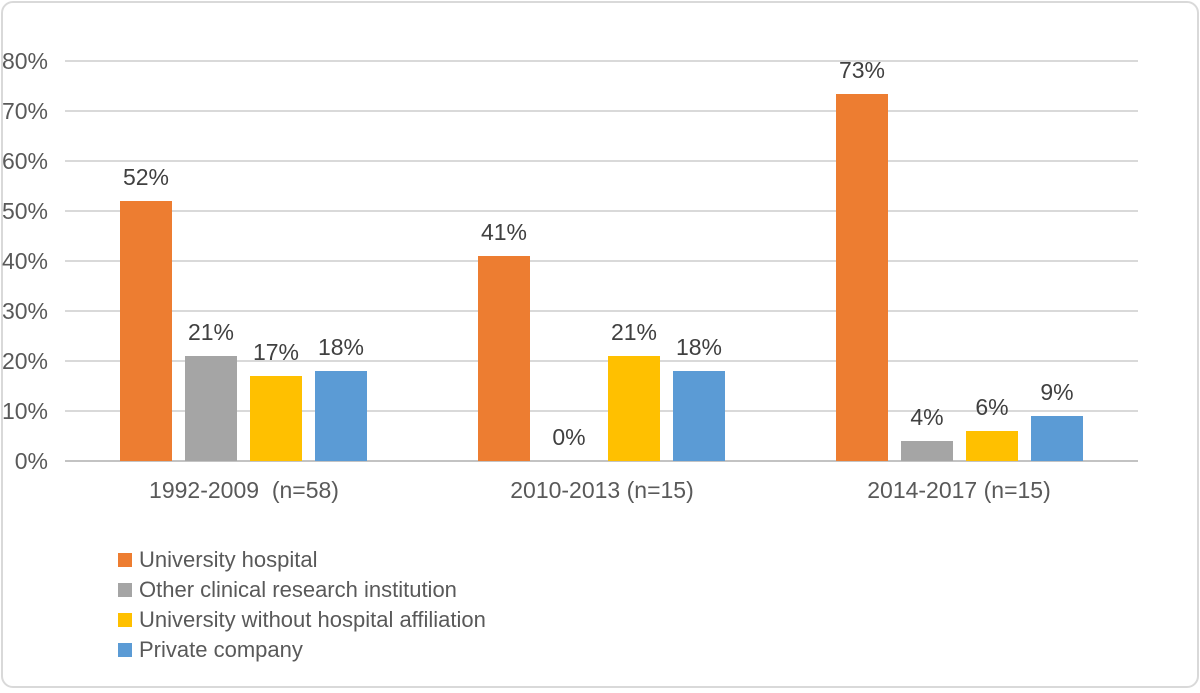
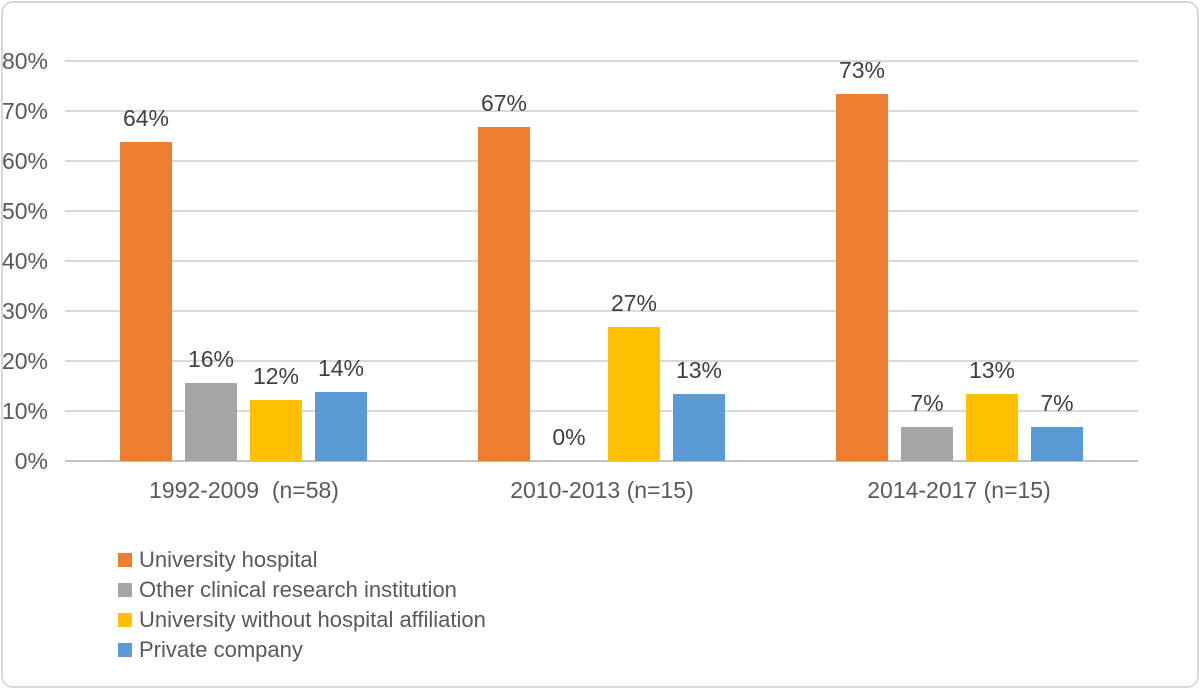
University hospital/1992-2009 (n=58): 52% -> 64%
Other clinical research institution/1992-2009 (n=58): 21% -> 16%
University without hospital affiliation/1992-2009 (n=58): 17% -> 12%
Private company/1992-2009 (n=58): 18% -> 14%
University hospital/2010-2013 (n=15): 41% -> 67%
University without hospital affiliation/2010-2013 (n=15): 21% -> 27%
Private company/2010-2013 (n=15): 18% -> 13%
Other clinical research institution/2014-2017 (n=15): 4% -> 7%
University without hospital affiliation/2014-2017 (n=15): 6% -> 13%
Private company/2014-2017 (n=15): 9% -> 7%
